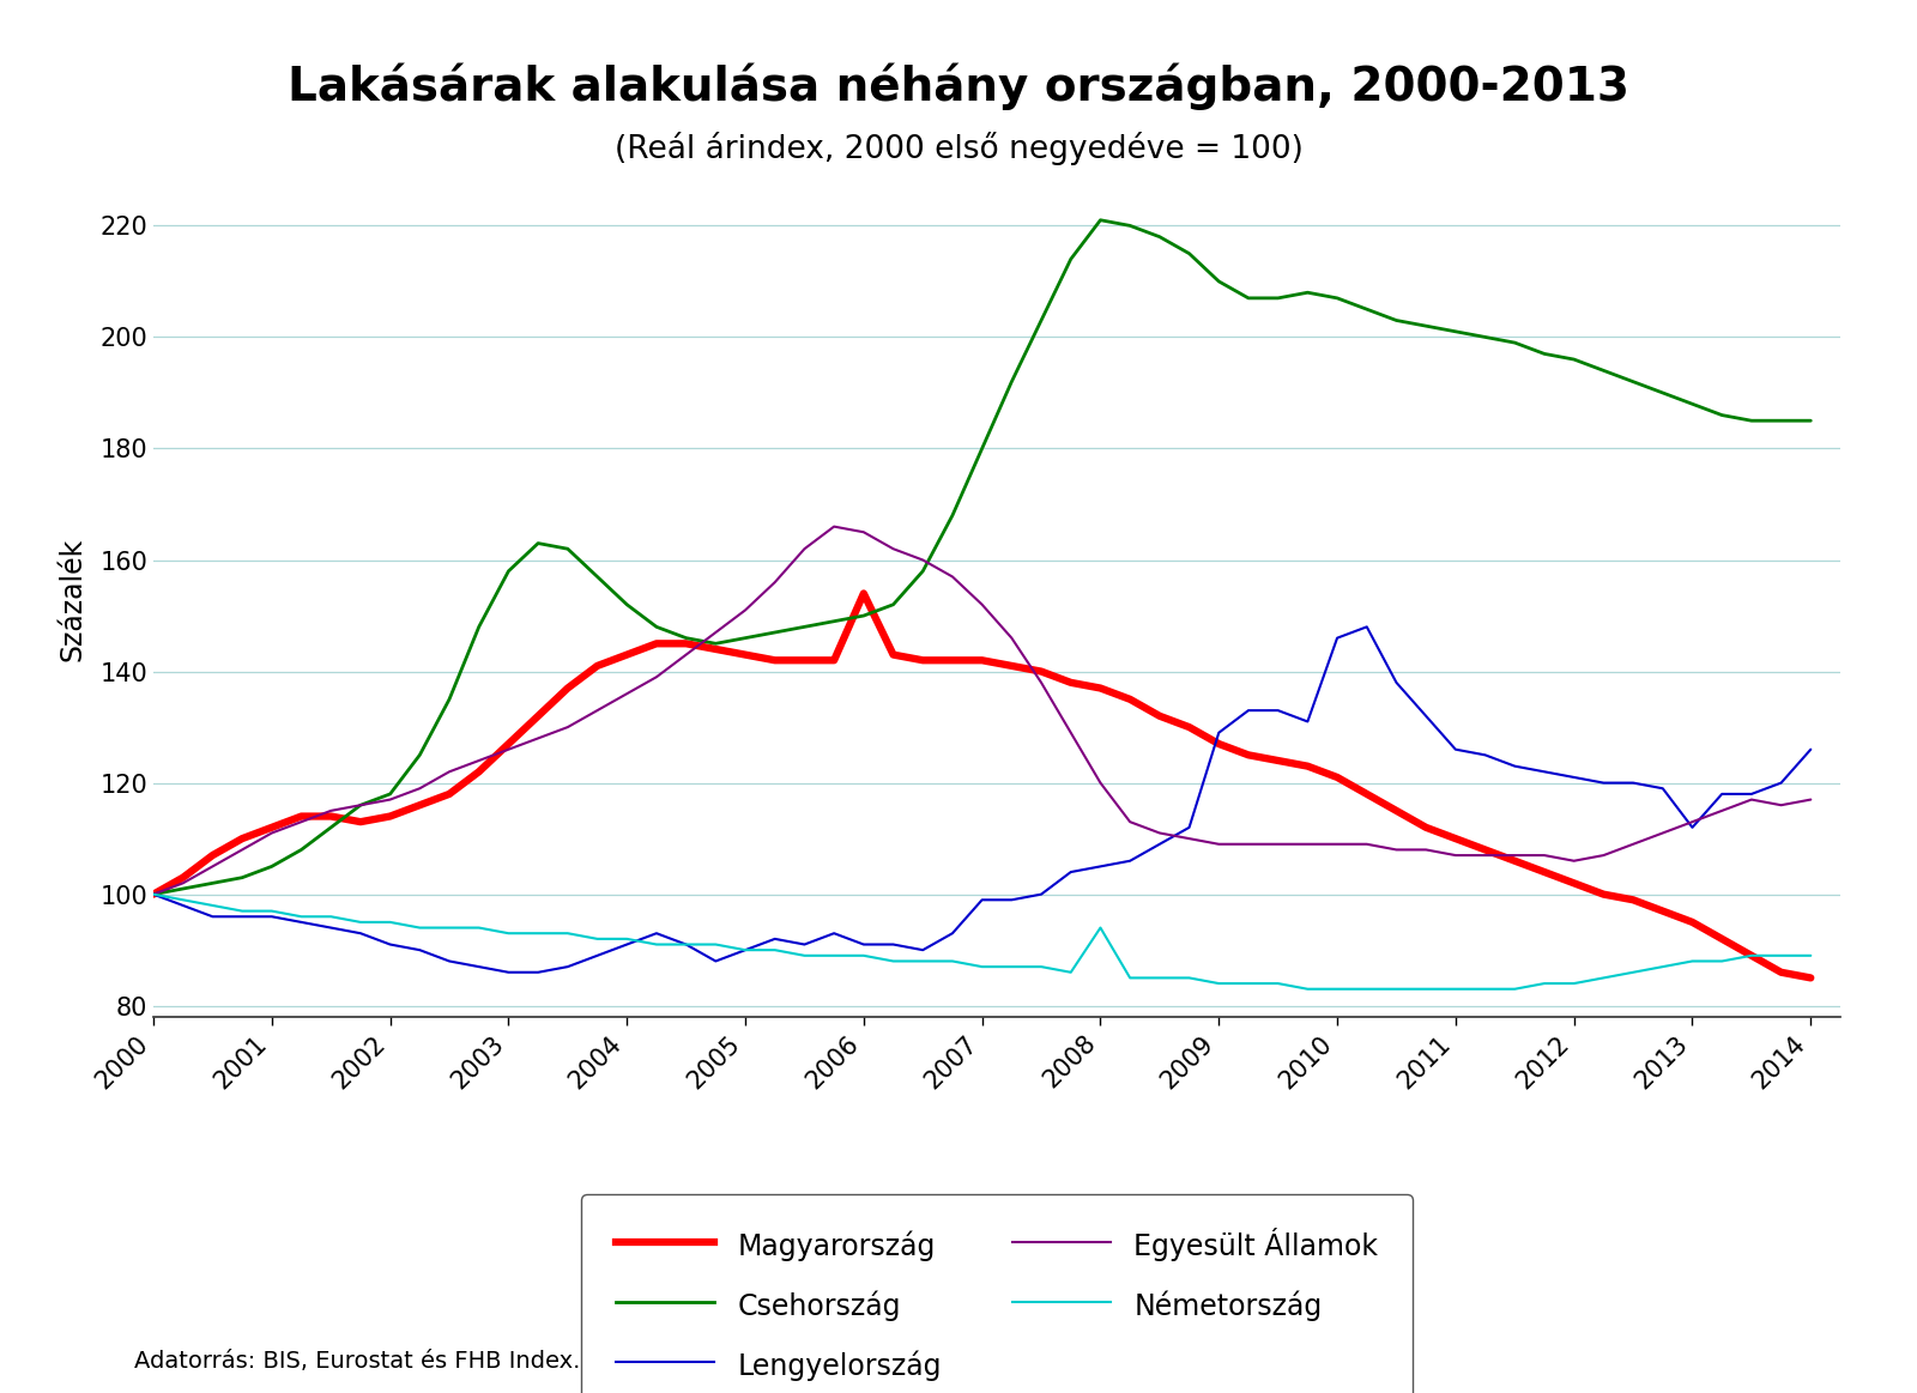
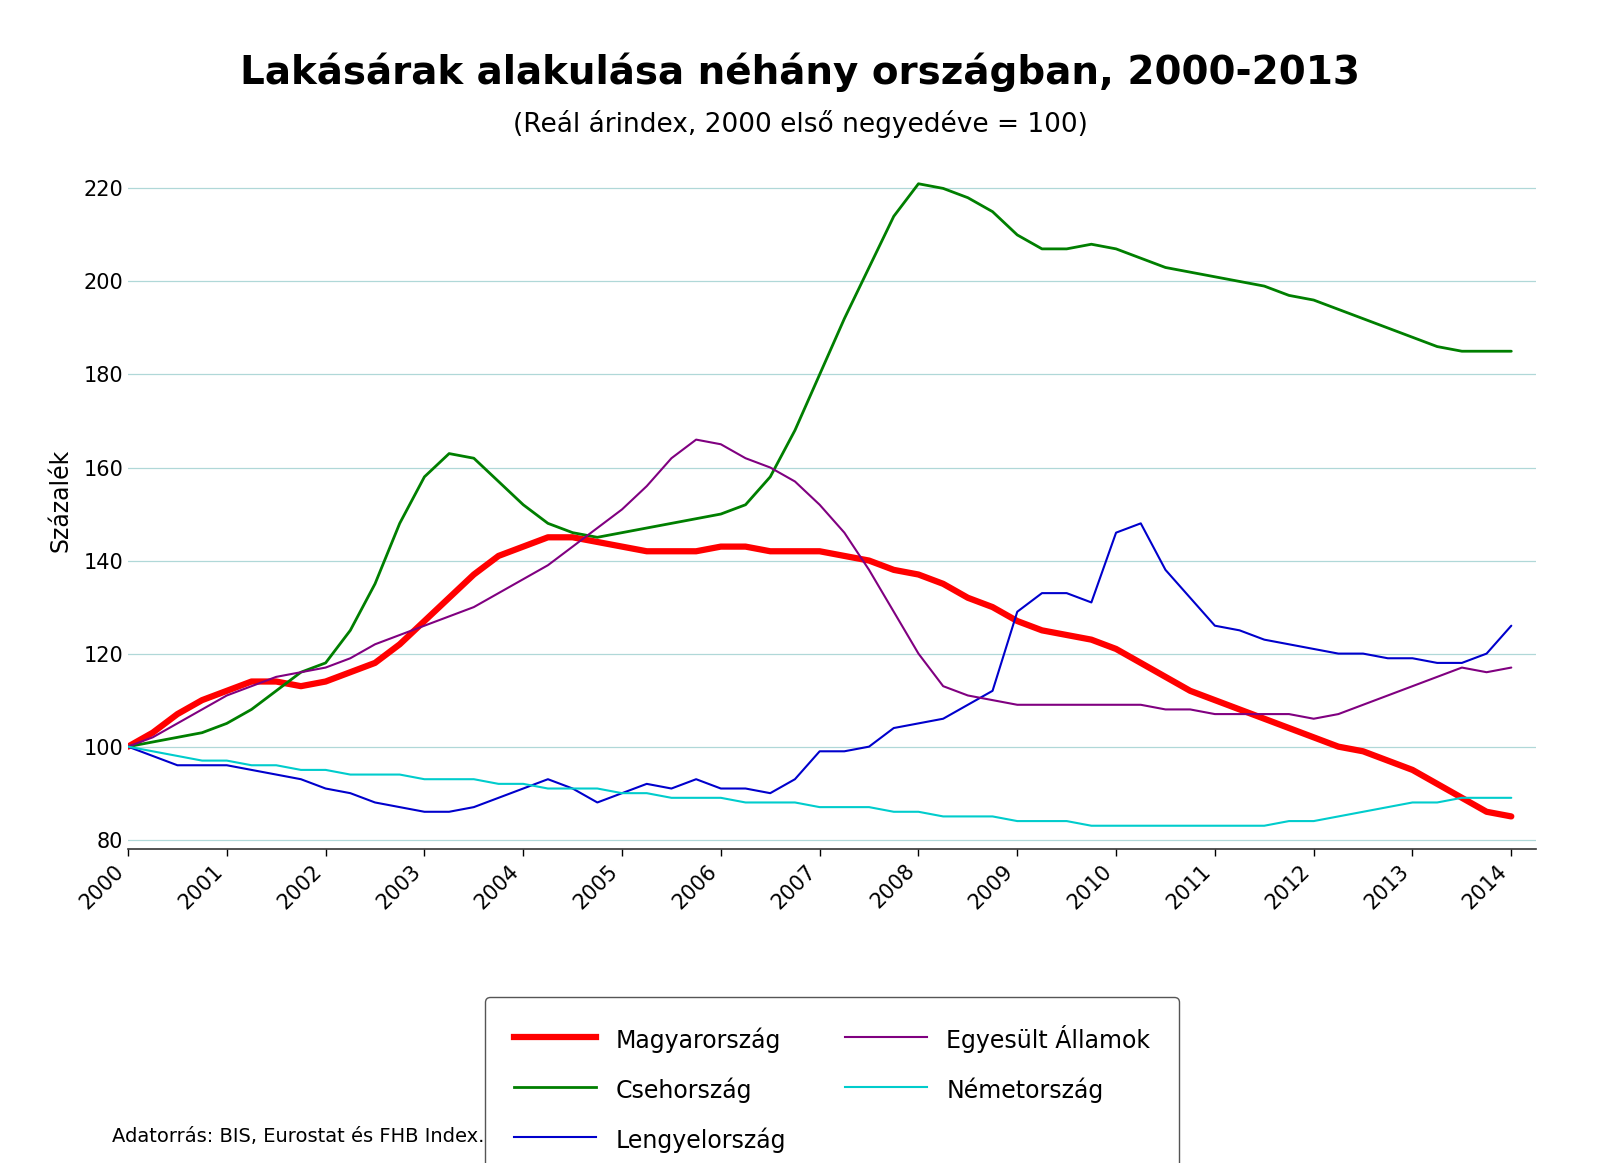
Magyarország/2006: 154 -> 143
Németország/2008: 94 -> 86
Lengyelország/2013: 112 -> 119
